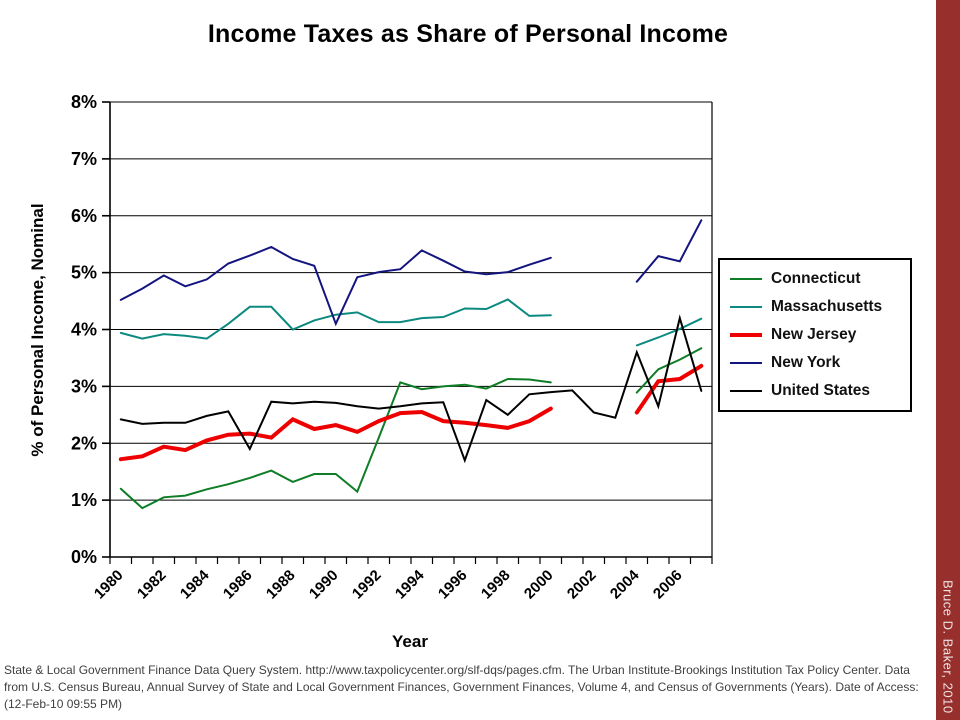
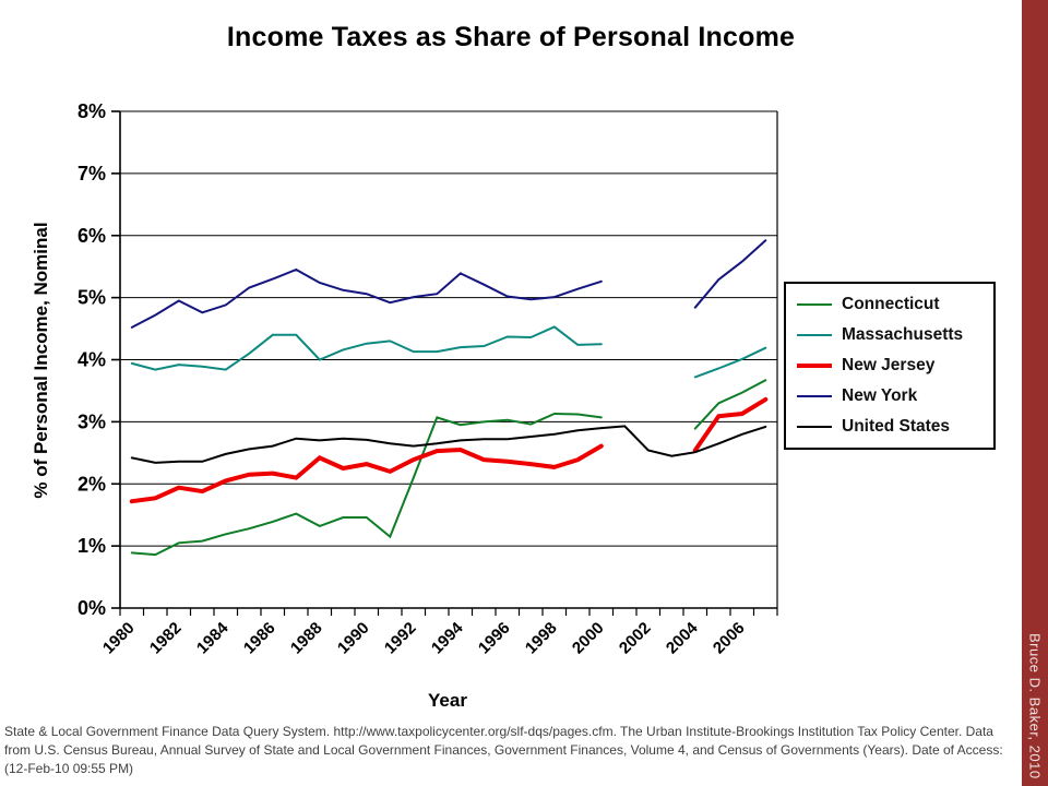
Connecticut/1980: 1.2% -> 0.9%
United States/1986: 1.9% -> 2.6%
New York/1990: 4.1% -> 5.1%
United States/1996: 1.7% -> 2.7%
United States/1998: 2.5% -> 2.8%
United States/2004: 3.6% -> 2.5%
New York/2006: 5.2% -> 5.6%
United States/2006: 4.2% -> 2.8%
